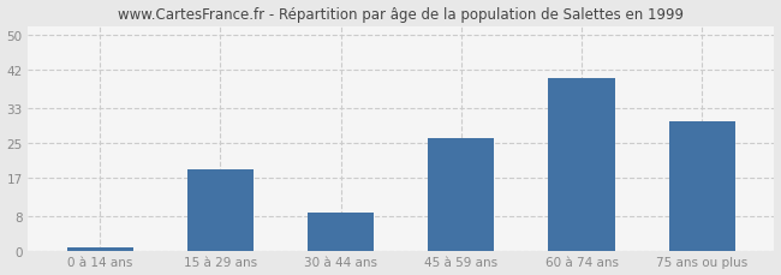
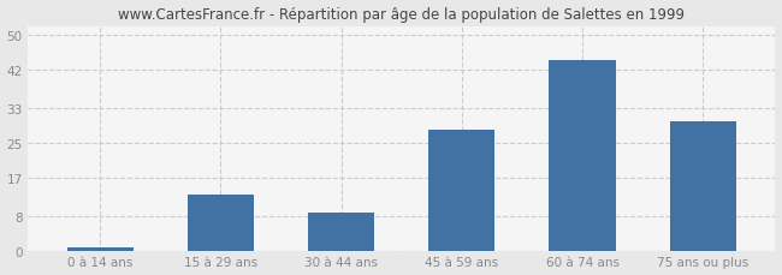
15 à 29 ans: 19 -> 13
45 à 59 ans: 26 -> 28
60 à 74 ans: 40 -> 44
